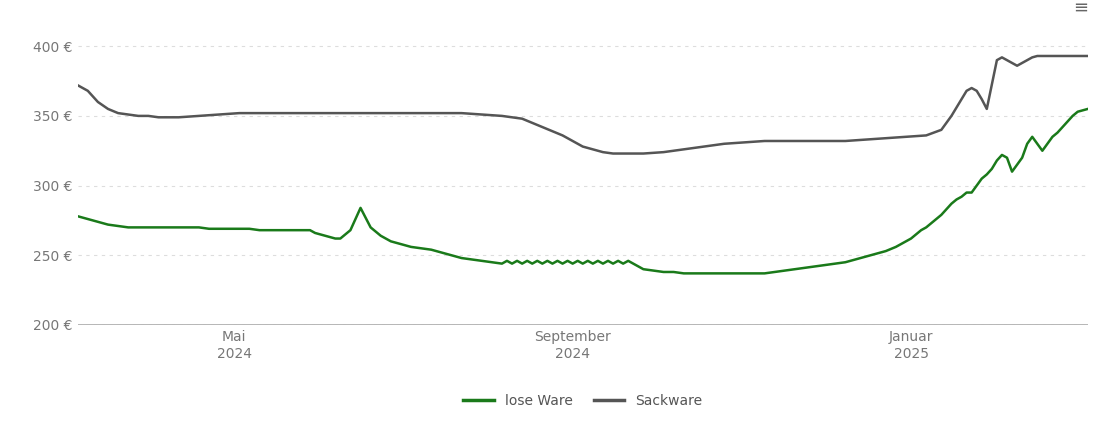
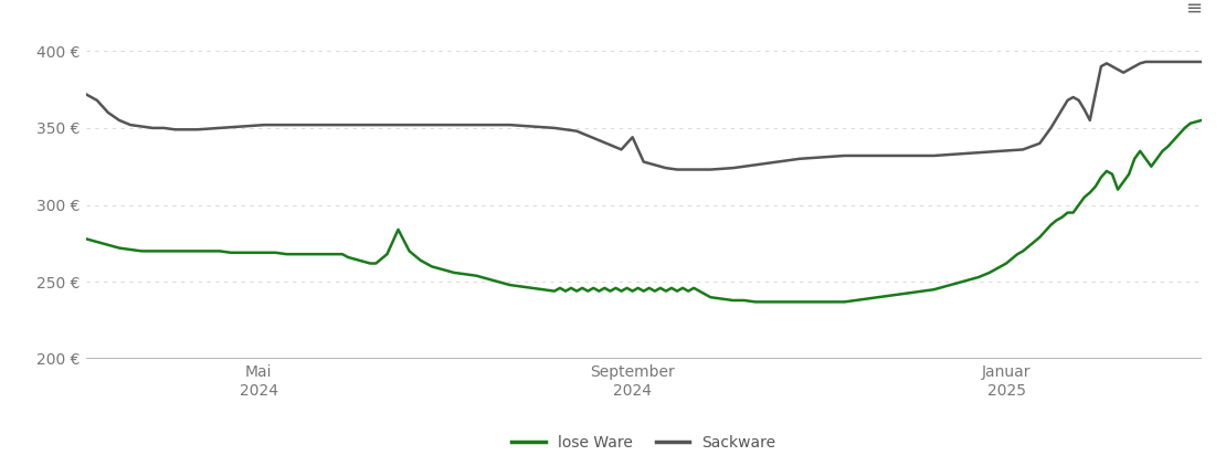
Sackware/September 2024: 332 € -> 344 €
